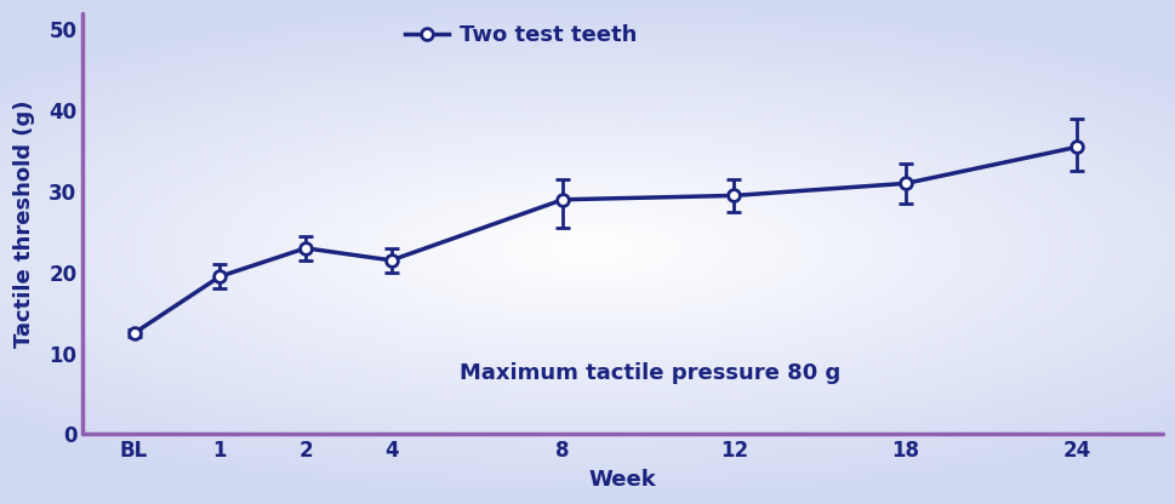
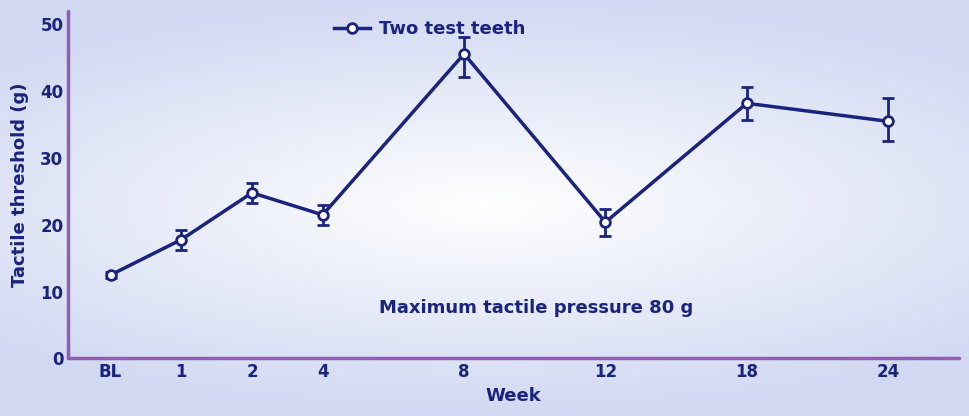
1: 19.5 -> 17.8
2: 23.0 -> 24.8
8: 29.0 -> 45.6
12: 29.5 -> 20.4
18: 31.0 -> 38.2
